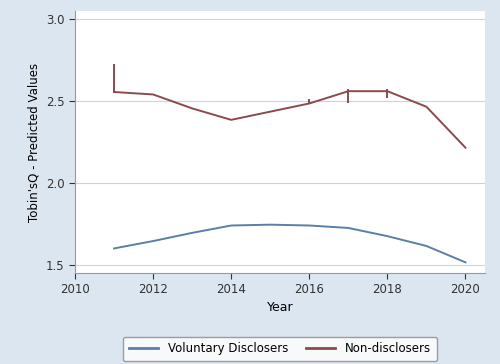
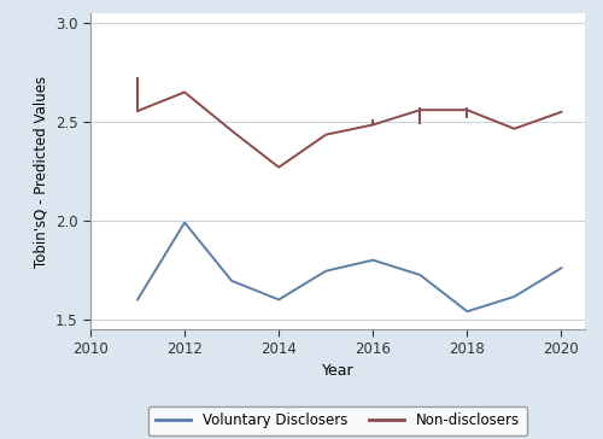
Voluntary Disclosers/2012: 1.65 -> 1.99
Non-disclosers/2012: 2.54 -> 2.65
Voluntary Disclosers/2014: 1.74 -> 1.60
Non-disclosers/2014: 2.38 -> 2.27
Voluntary Disclosers/2016: 1.74 -> 1.80
Voluntary Disclosers/2018: 1.68 -> 1.54
Voluntary Disclosers/2020: 1.51 -> 1.76
Non-disclosers/2020: 2.21 -> 2.55
